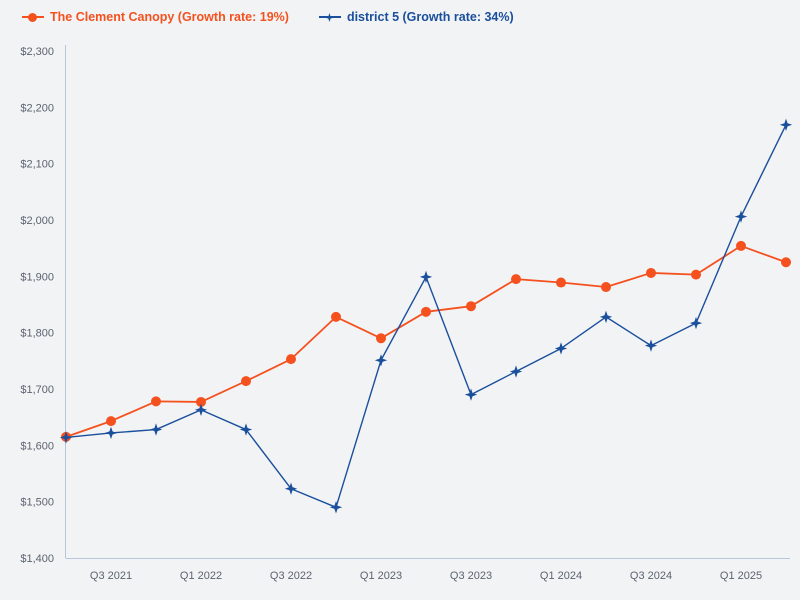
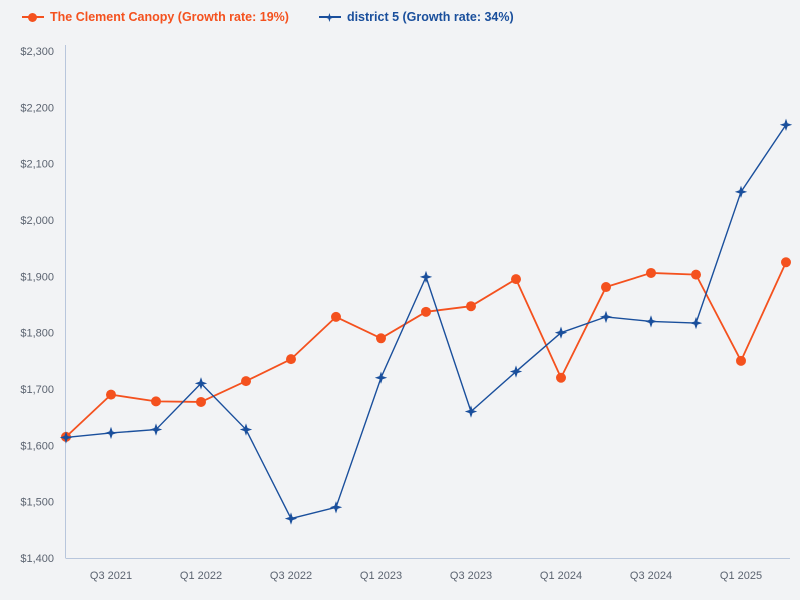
The Clement Canopy (Growth rate: 19%)/Q3 2021: $1640 -> $1690
district 5 (Growth rate: 34%)/Q1 2022: $1660 -> $1710
district 5 (Growth rate: 34%)/Q3 2022: $1520 -> $1470
district 5 (Growth rate: 34%)/Q1 2023: $1750 -> $1720
district 5 (Growth rate: 34%)/Q3 2023: $1690 -> $1660
The Clement Canopy (Growth rate: 19%)/Q1 2024: $1890 -> $1720
district 5 (Growth rate: 34%)/Q1 2024: $1770 -> $1800
district 5 (Growth rate: 34%)/Q3 2024: $1780 -> $1820
The Clement Canopy (Growth rate: 19%)/Q1 2025: $1950 -> $1750
district 5 (Growth rate: 34%)/Q1 2025: $2010 -> $2050
